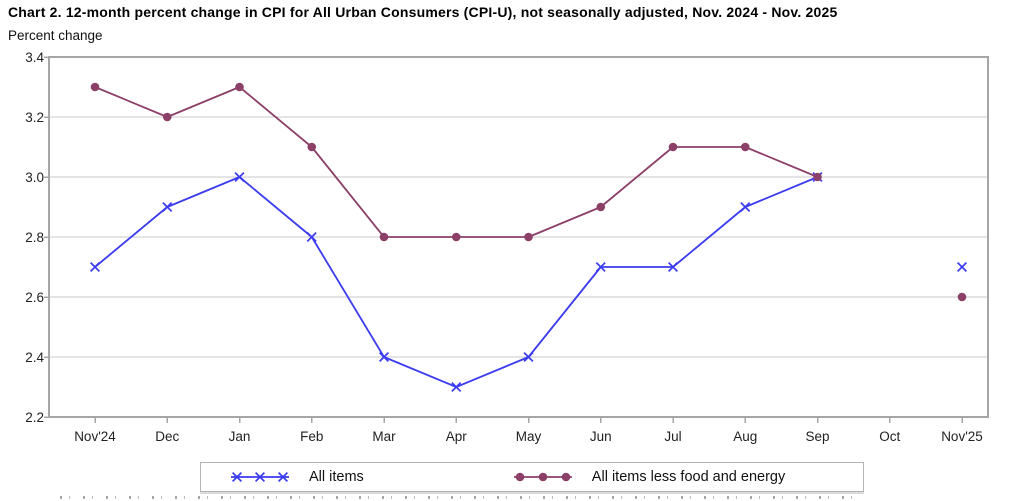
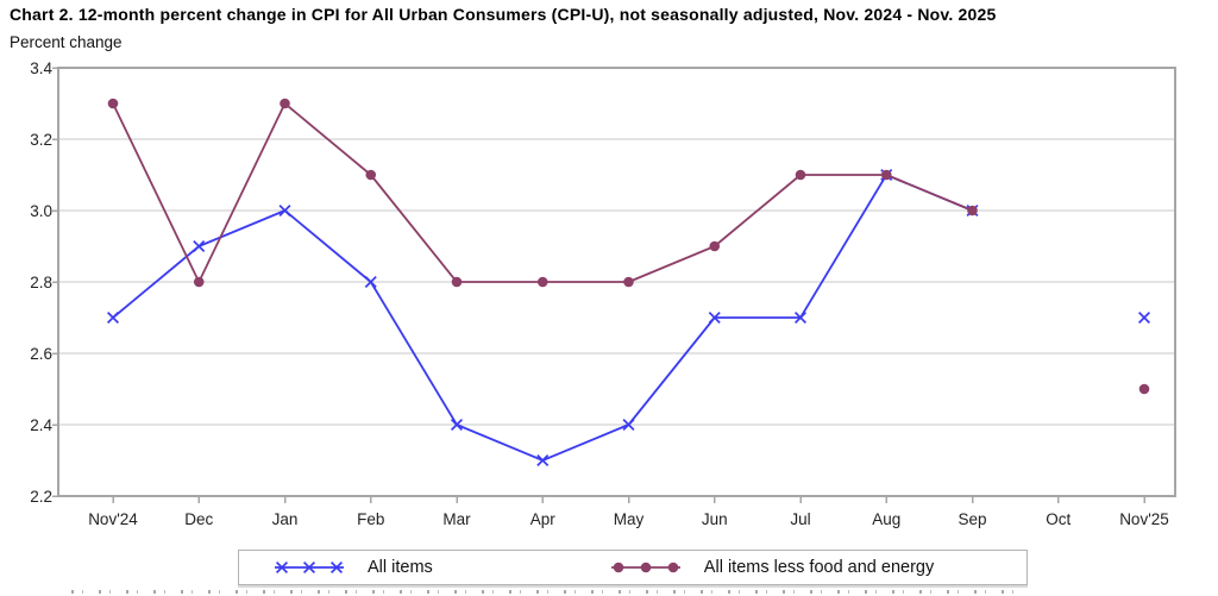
All items less food and energy/Dec: 3.2 -> 2.8
All items/Aug: 2.9 -> 3.1
All items less food and energy/Nov'25: 2.6 -> 2.5
